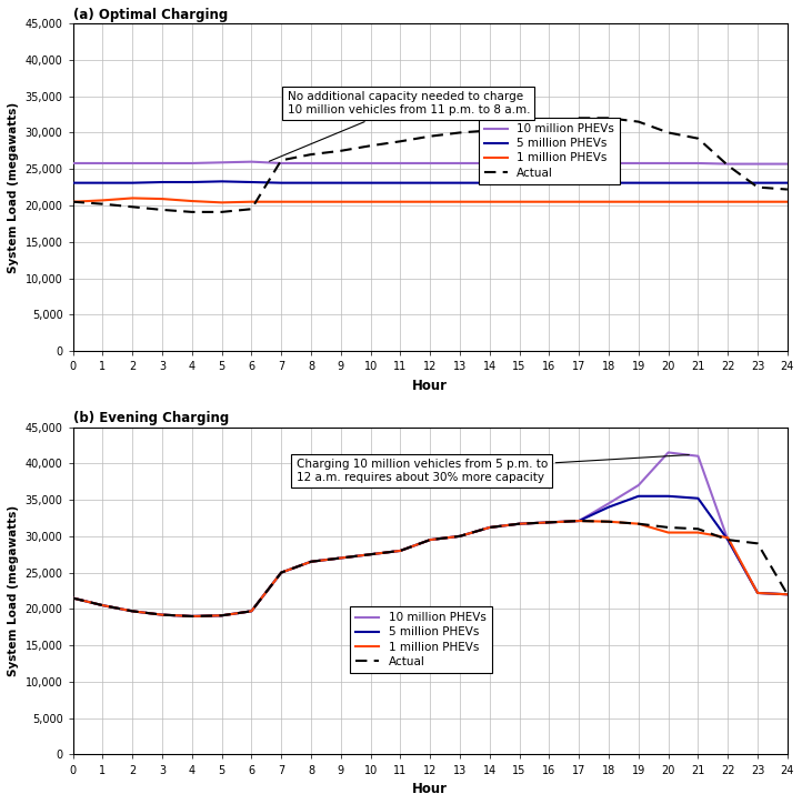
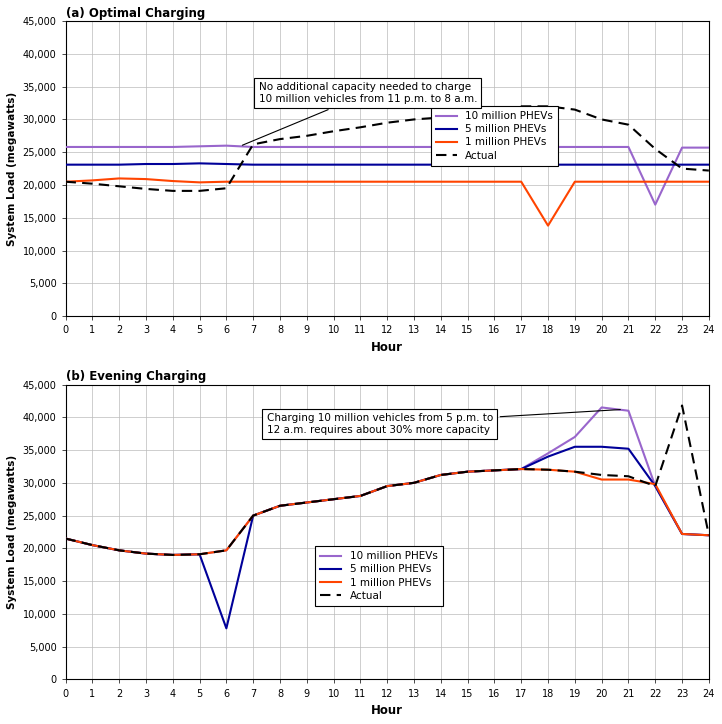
(a) Optimal Charging/1 million PHEVs/18: 20,500 -> 13,800
(a) Optimal Charging/10 million PHEVs/22: 25,700 -> 17,000
(b) Evening Charging/5 million PHEVs/6: 19,700 -> 7,800
(b) Evening Charging/Actual/23: 29,000 -> 41,800
